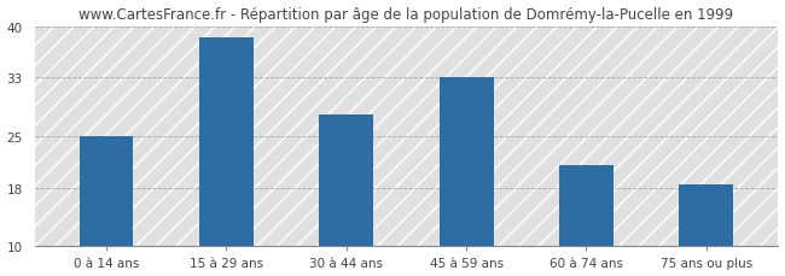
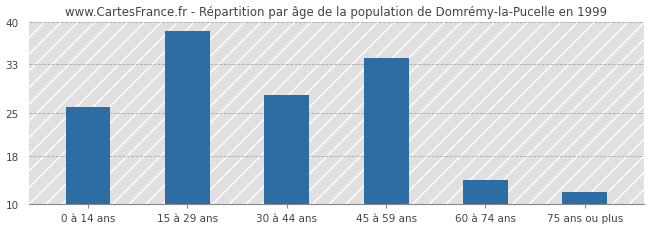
0 à 14 ans: 25.0 -> 26.0
45 à 59 ans: 33.0 -> 34.0
60 à 74 ans: 21.0 -> 14.0
75 ans ou plus: 18.5 -> 12.0
